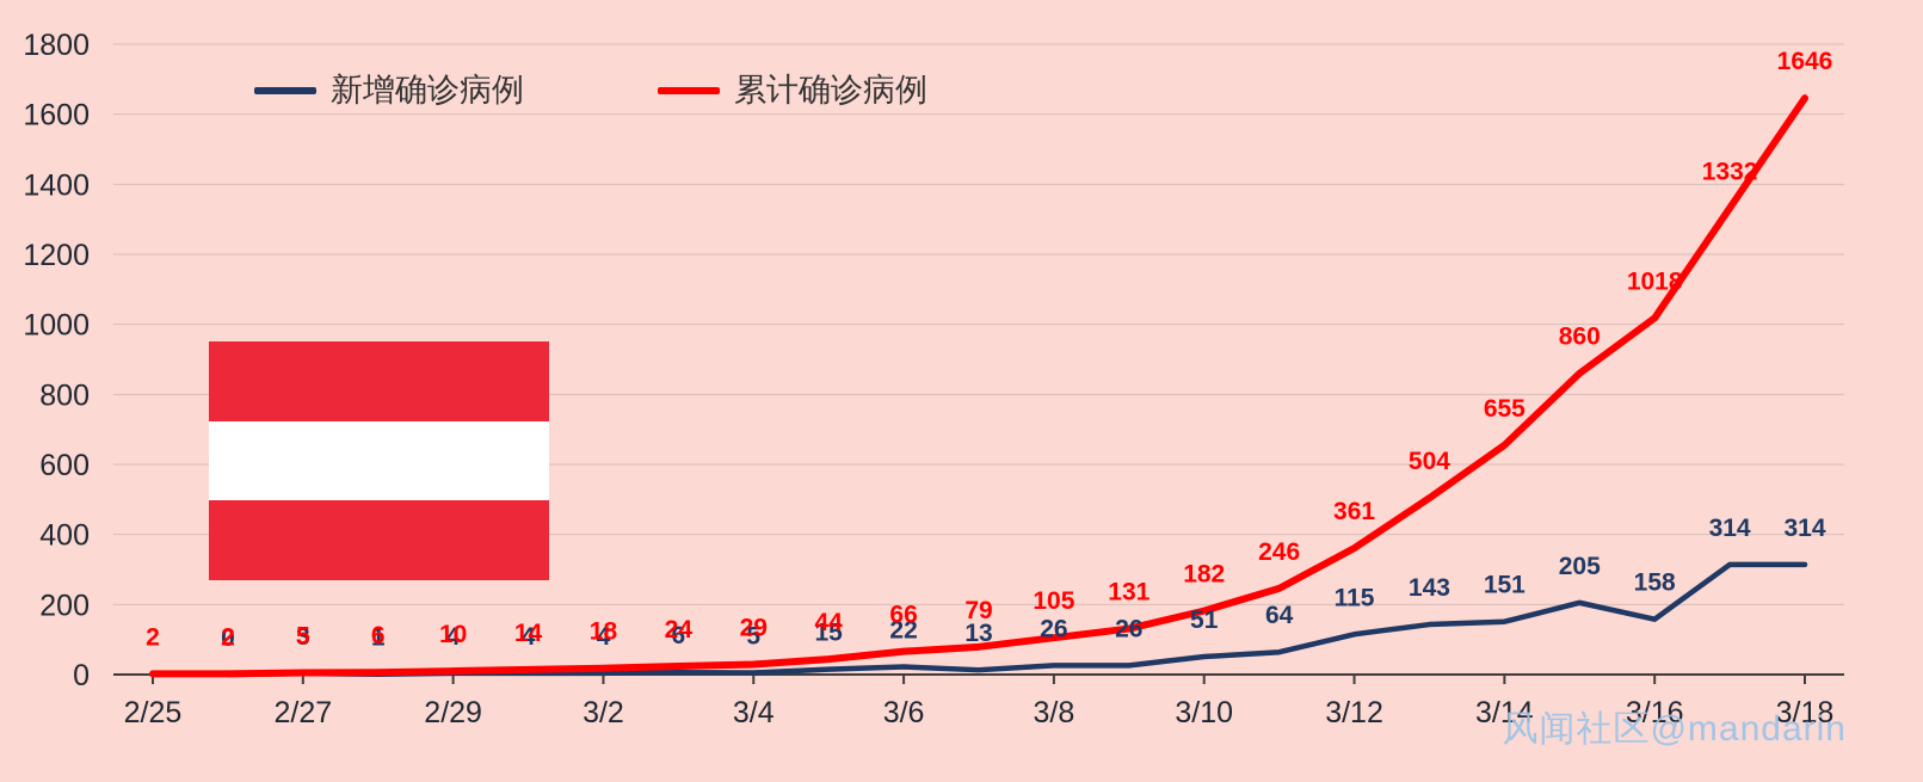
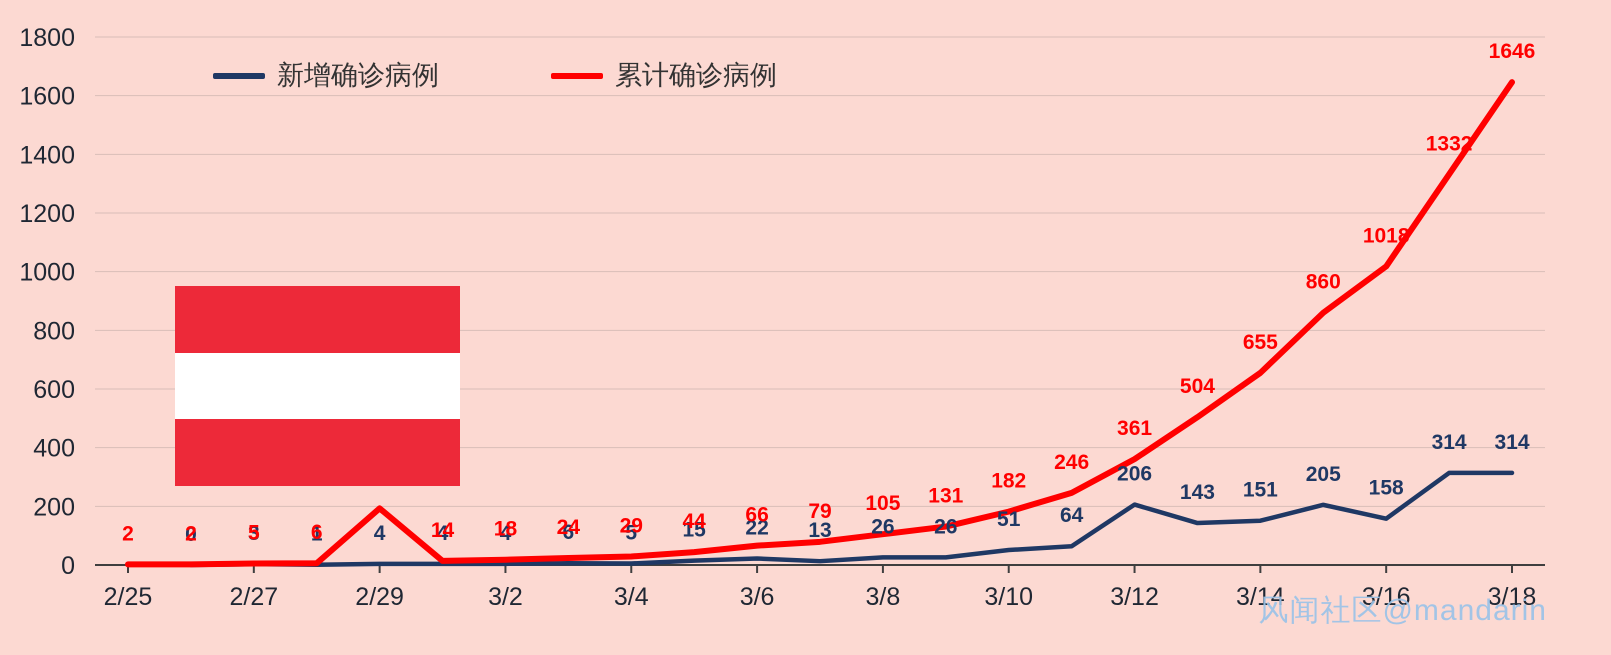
累计确诊病例/2/29: 10 -> 193
新增确诊病例/3/12: 115 -> 206
